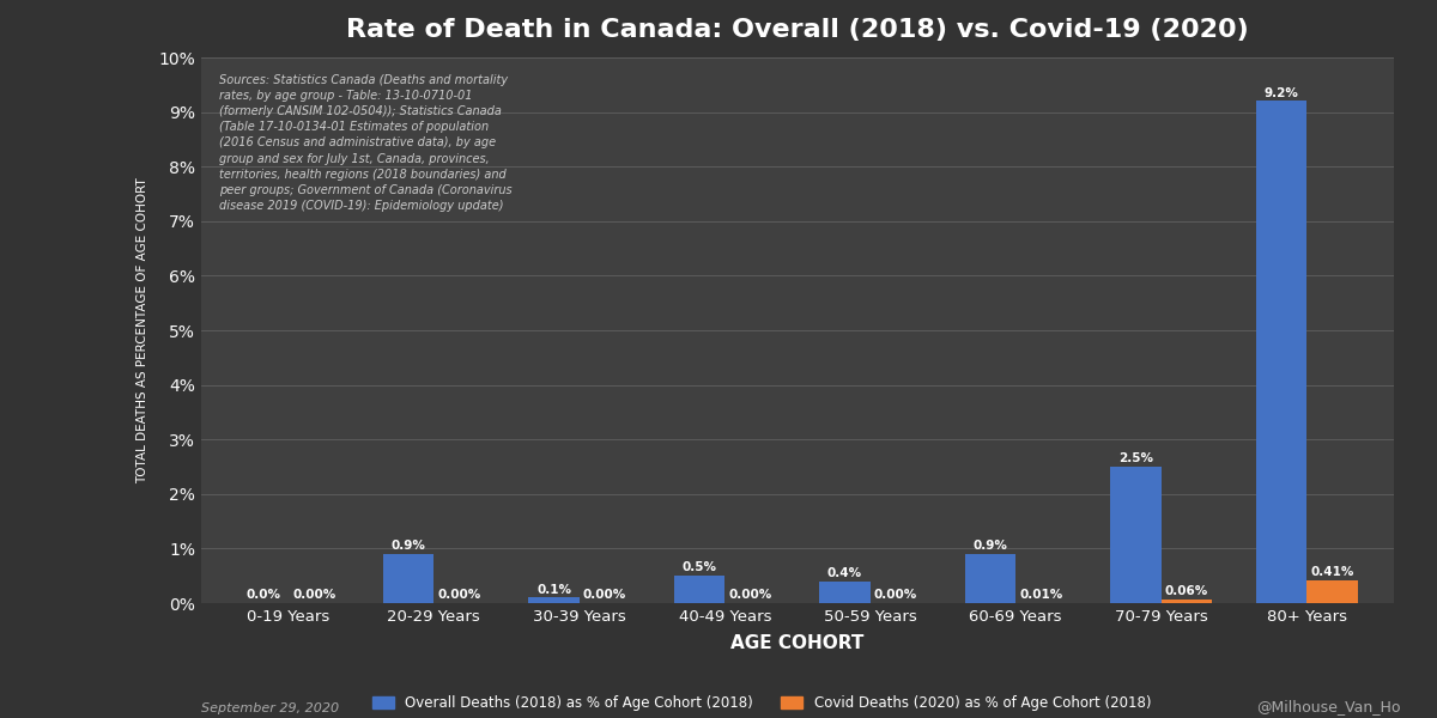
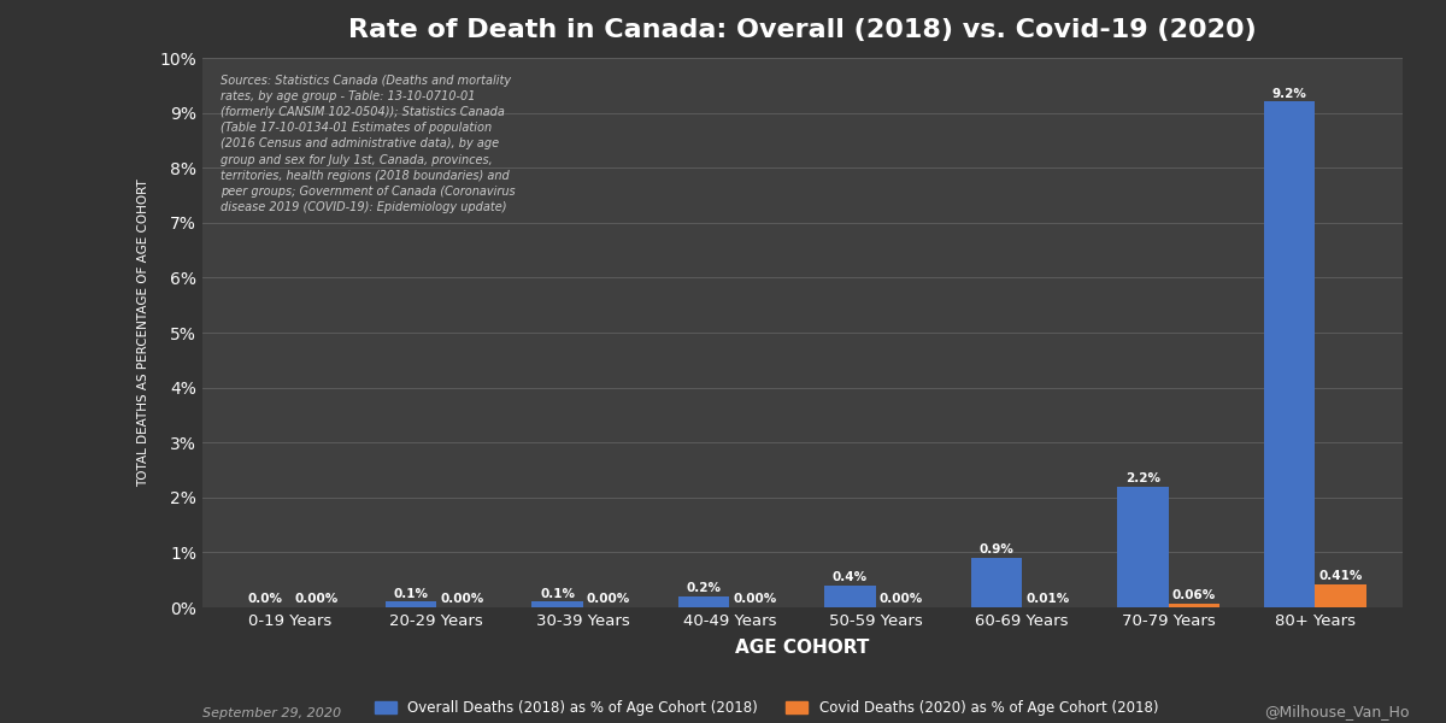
Overall Deaths (2018) as % of Age Cohort (2018)/20-29 Years: 0.9% -> 0.1%
Overall Deaths (2018) as % of Age Cohort (2018)/40-49 Years: 0.5% -> 0.2%
Overall Deaths (2018) as % of Age Cohort (2018)/70-79 Years: 2.5% -> 2.2%
